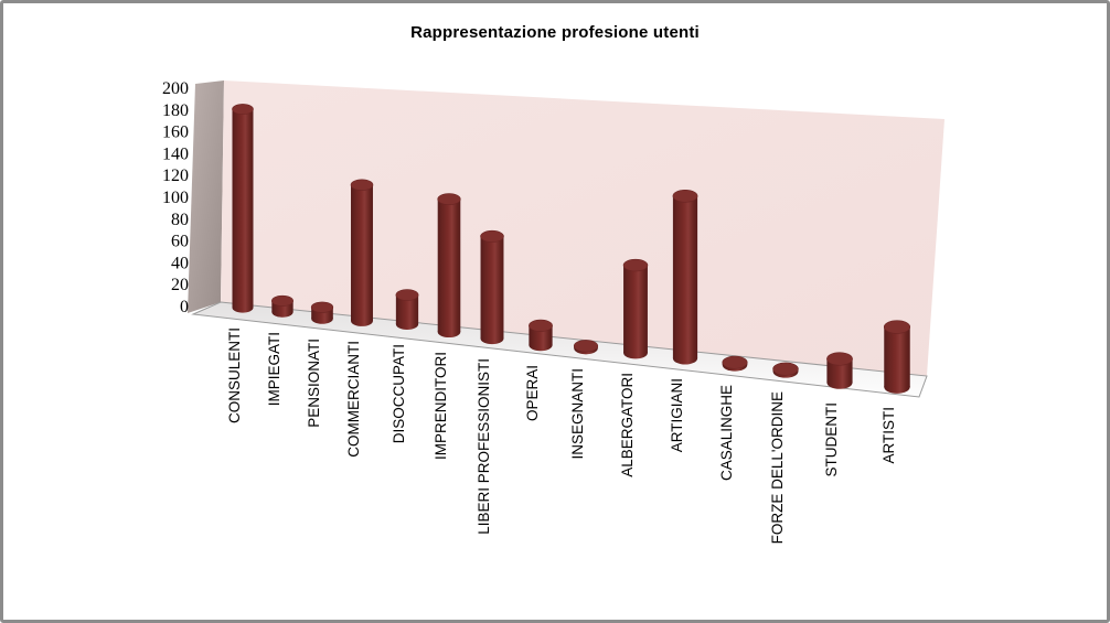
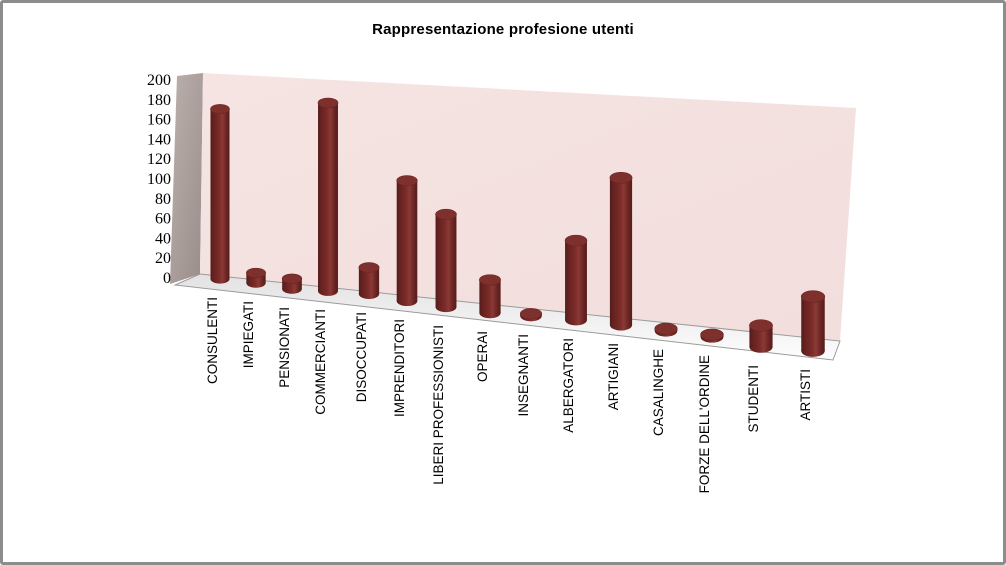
CONSULENTI: 180 -> 170
COMMERCIANTI: 120 -> 180
OPERAI: 20 -> 30
